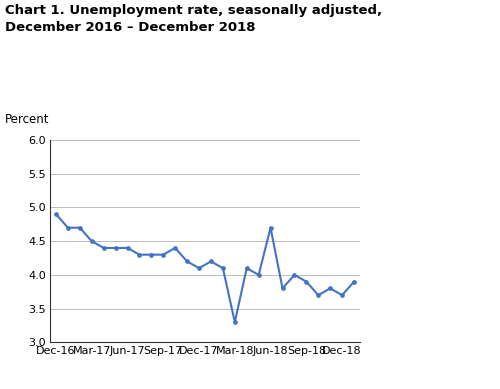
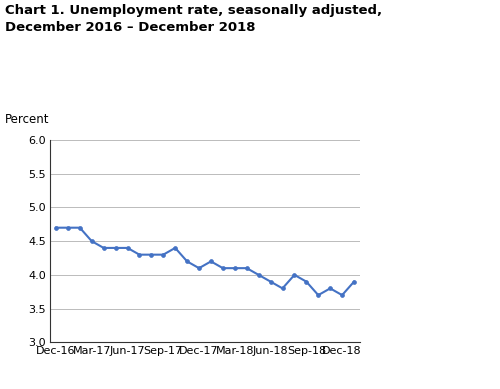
Dec-16: 4.9 -> 4.7
Mar-18: 3.3 -> 4.1
Jun-18: 4.7 -> 3.9
